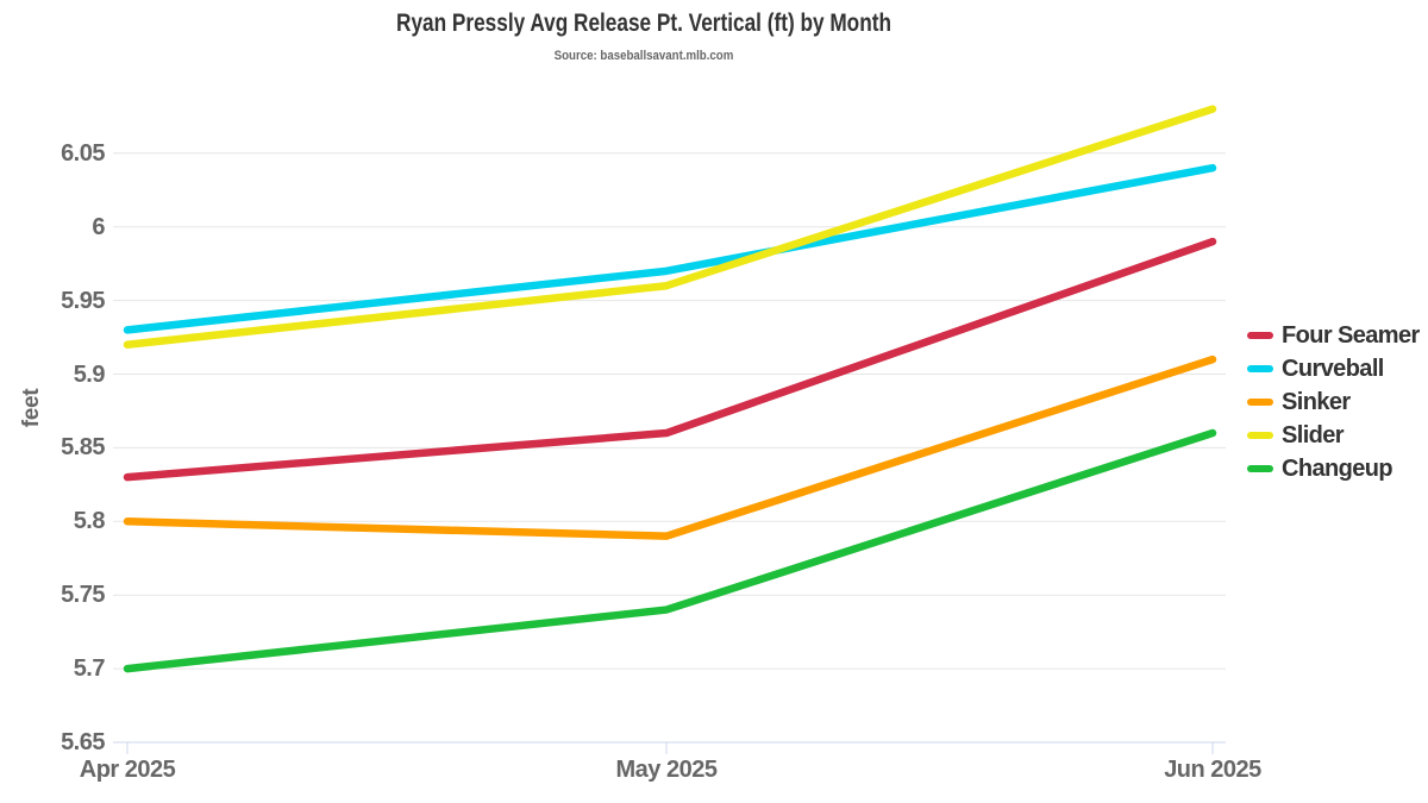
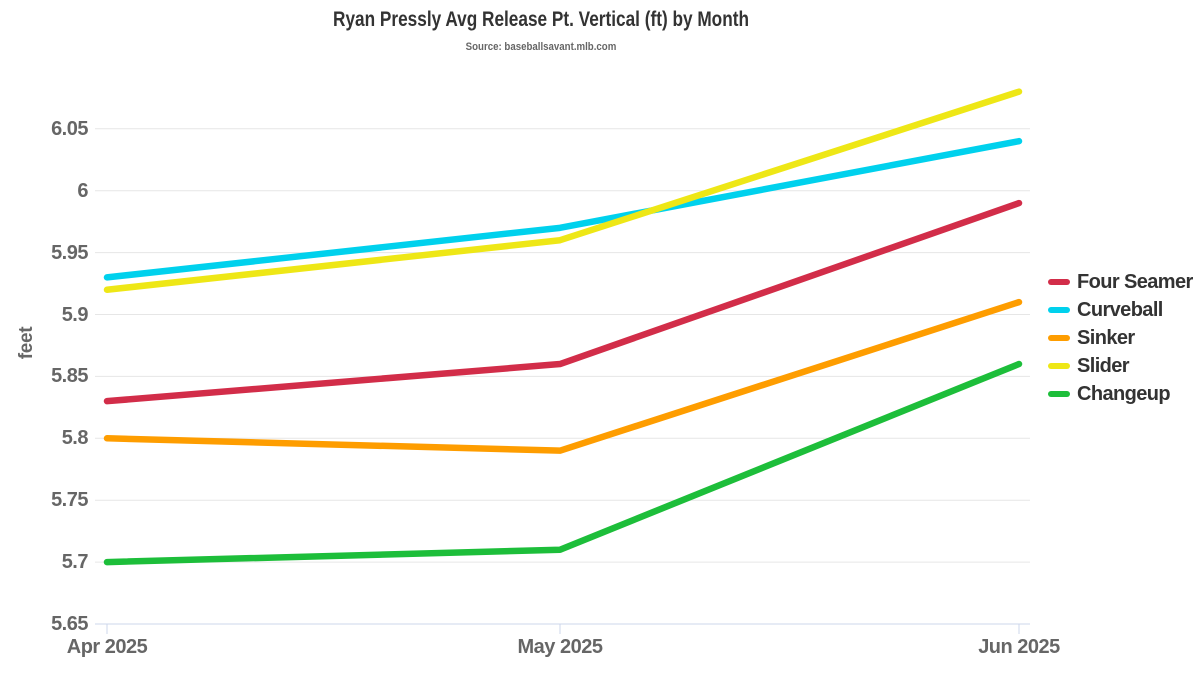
Changeup/May 2025: 5.74 -> 5.71
